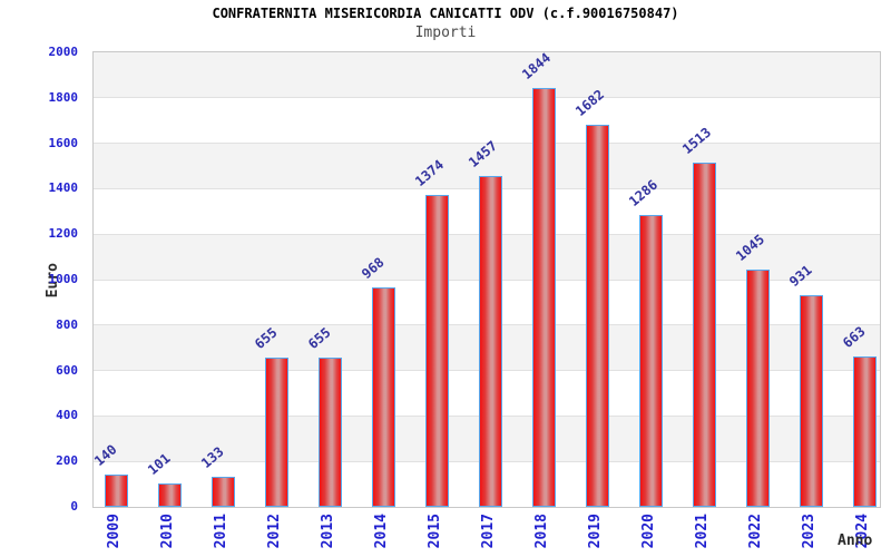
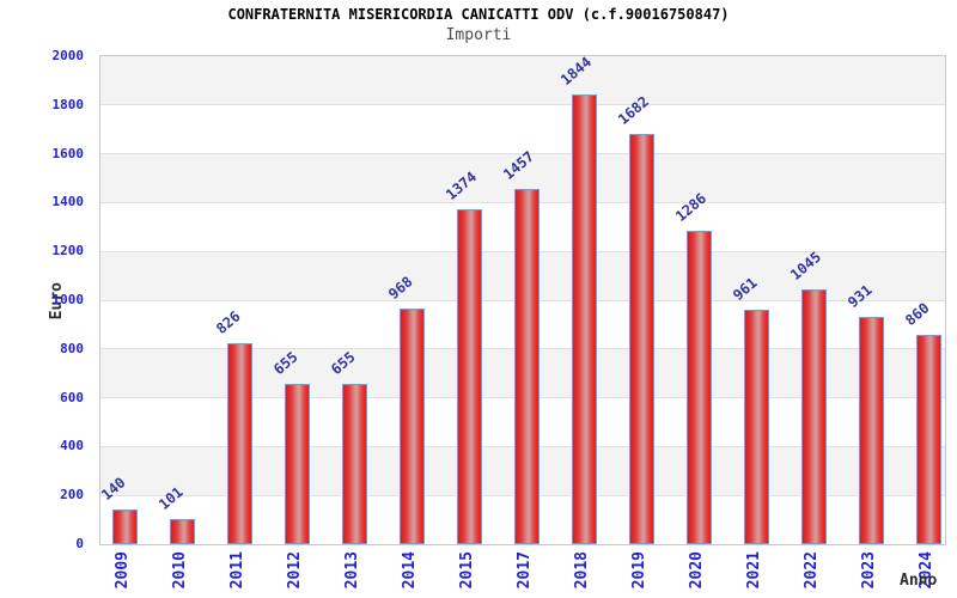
2011: 133 -> 826
2021: 1513 -> 961
2024: 663 -> 860
